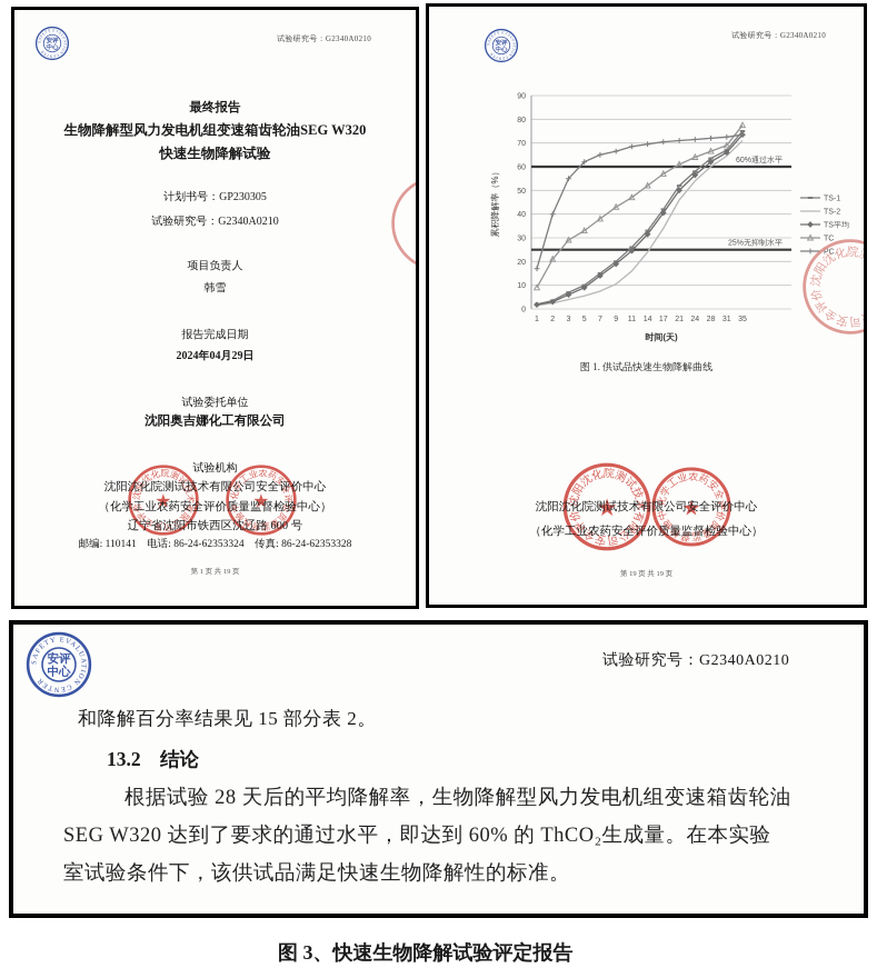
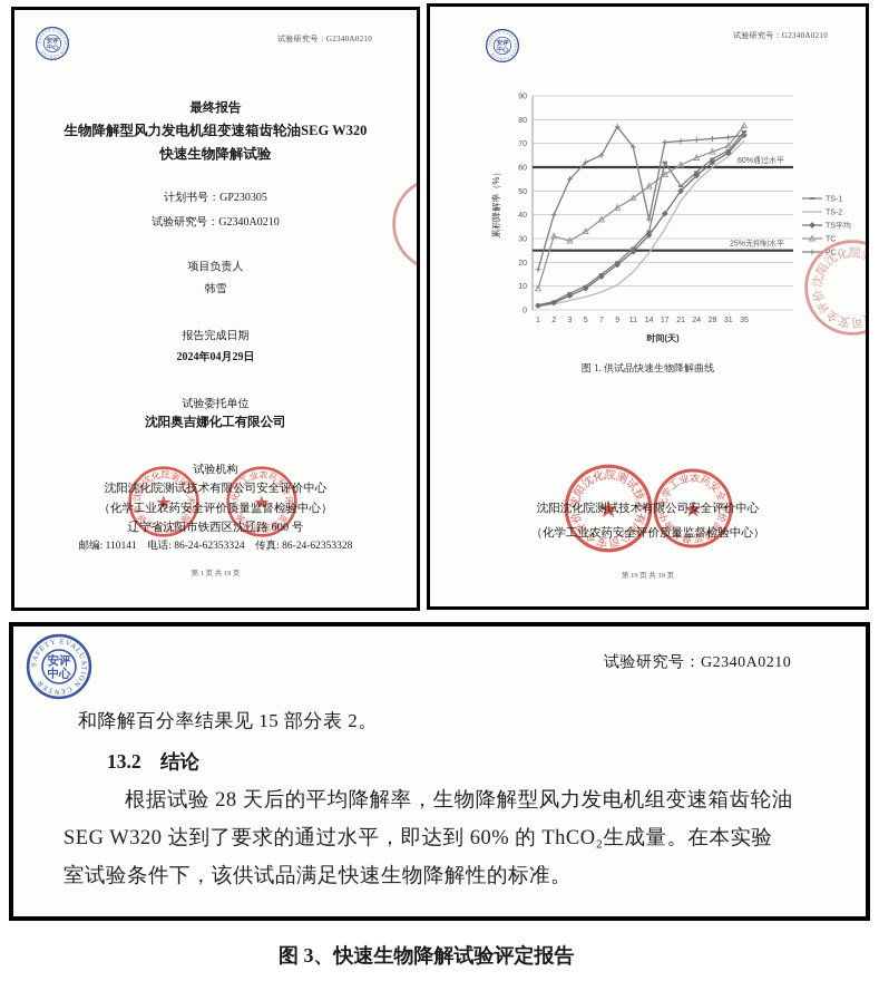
TC/2: 21 -> 31
PC/9: 66 -> 77
PC/14: 70 -> 38
TS-1/17: 42 -> 62
